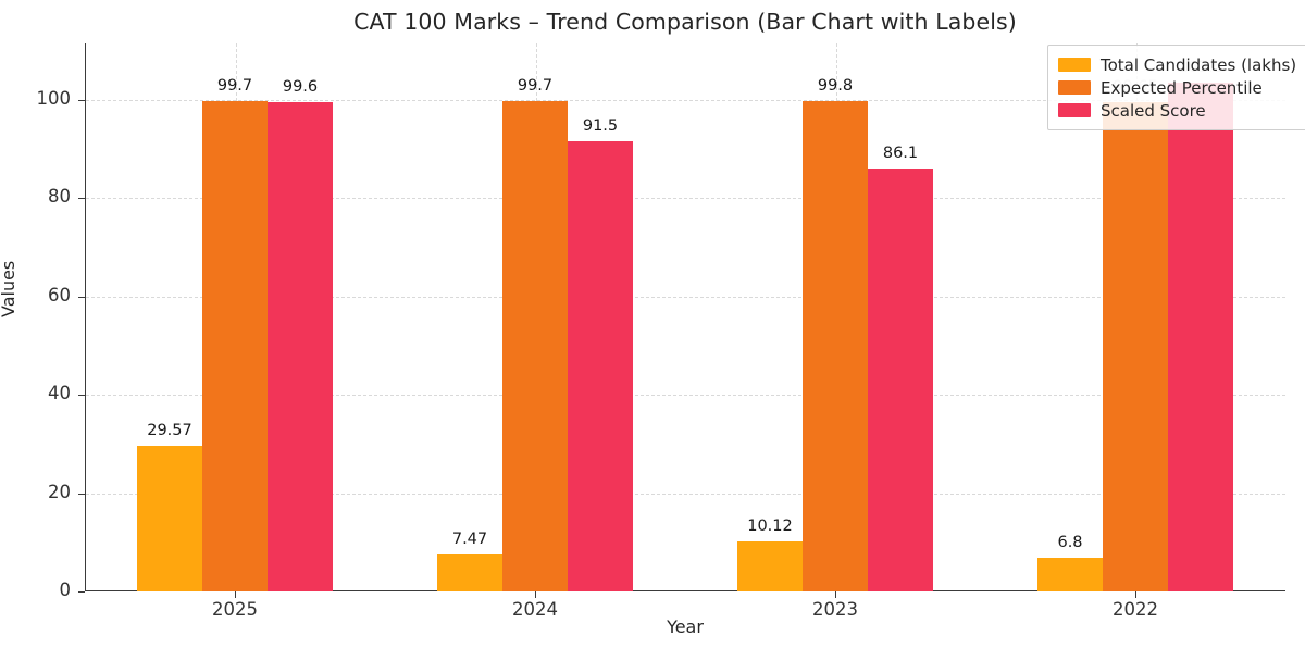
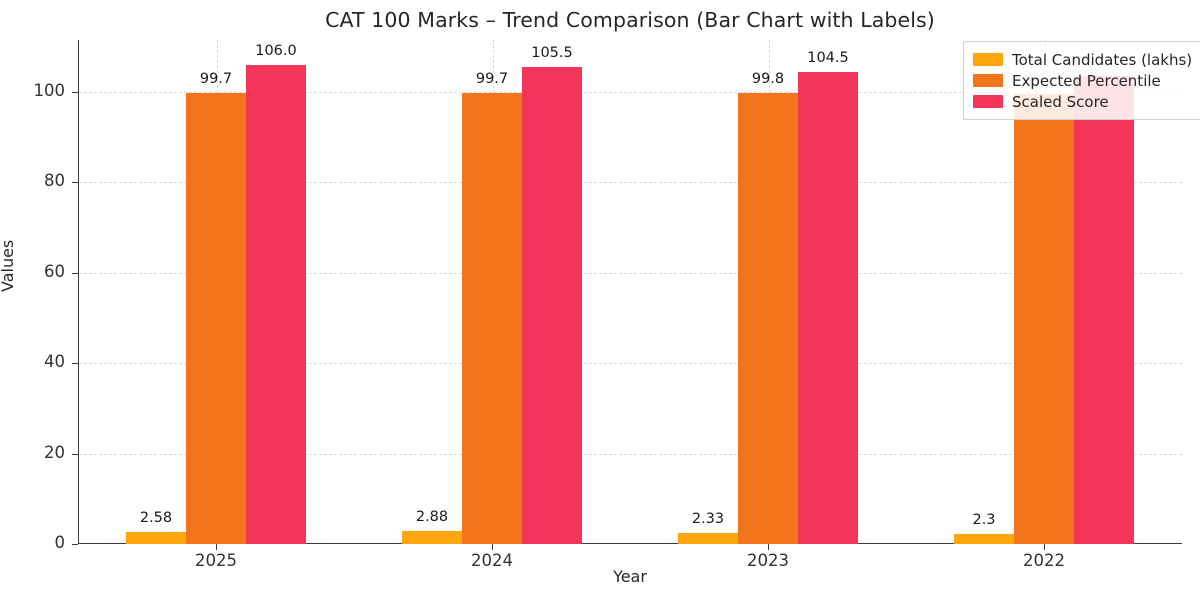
Total Candidates (lakhs)/2025: 29.57 -> 2.58
Scaled Score/2025: 99.6 -> 106.0
Total Candidates (lakhs)/2024: 7.47 -> 2.88
Scaled Score/2024: 91.5 -> 105.5
Total Candidates (lakhs)/2023: 10.12 -> 2.33
Scaled Score/2023: 86.1 -> 104.5
Total Candidates (lakhs)/2022: 6.8 -> 2.3
